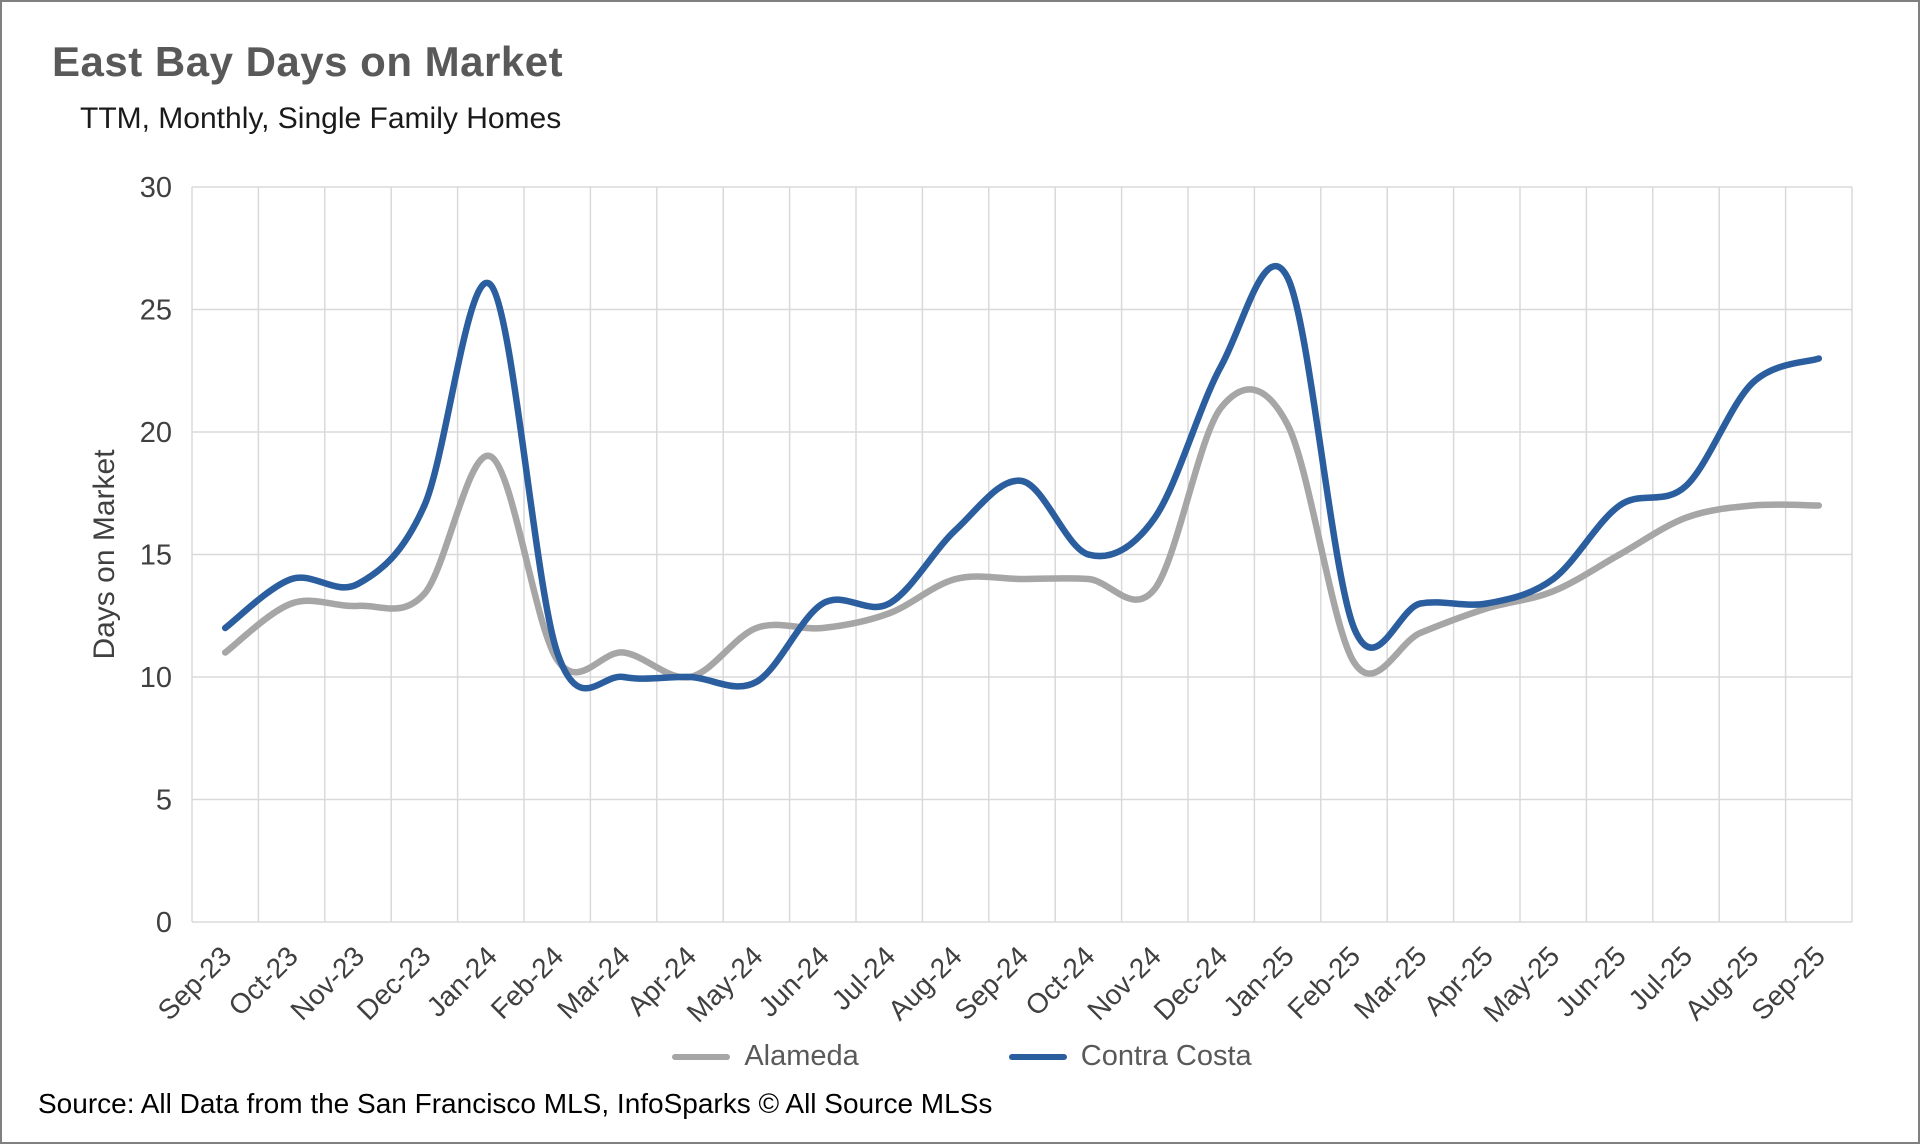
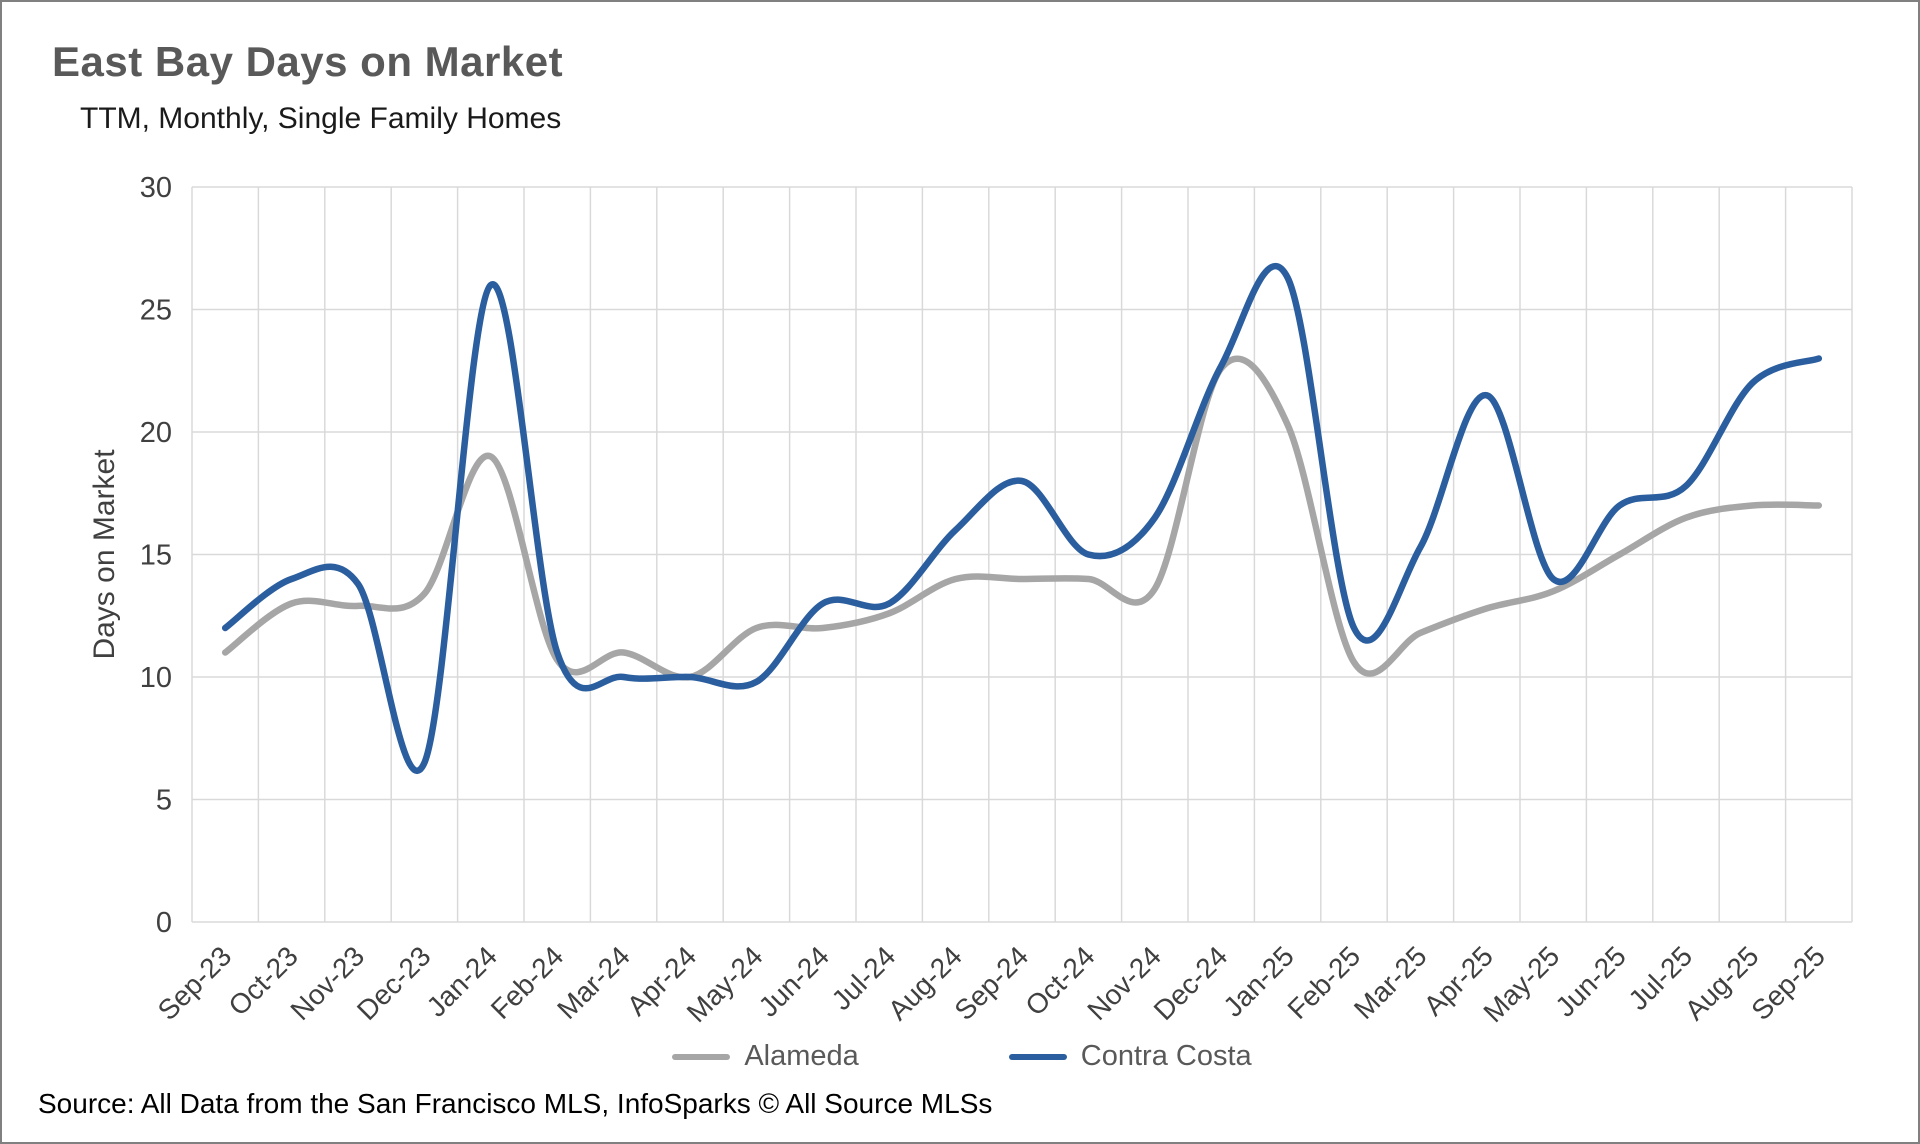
Contra Costa/Dec-23: 17.0 -> 6.5
Alameda/Dec-24: 21.0 -> 22.6
Contra Costa/Mar-25: 13.0 -> 15.3
Contra Costa/Apr-25: 13.0 -> 21.5
